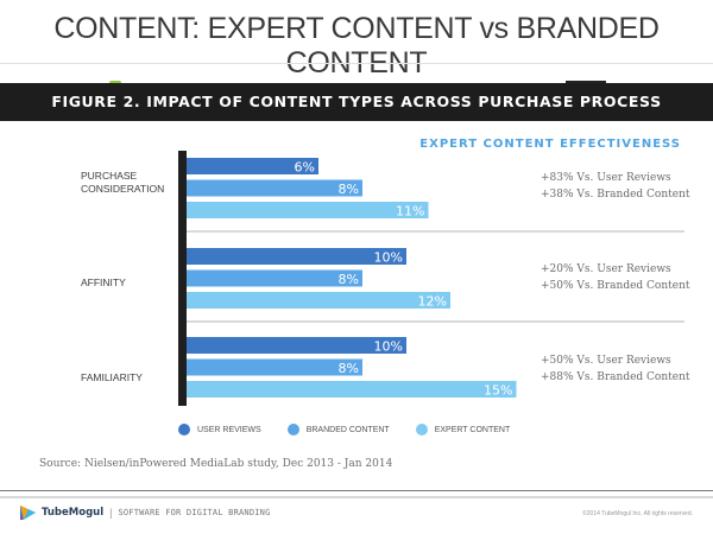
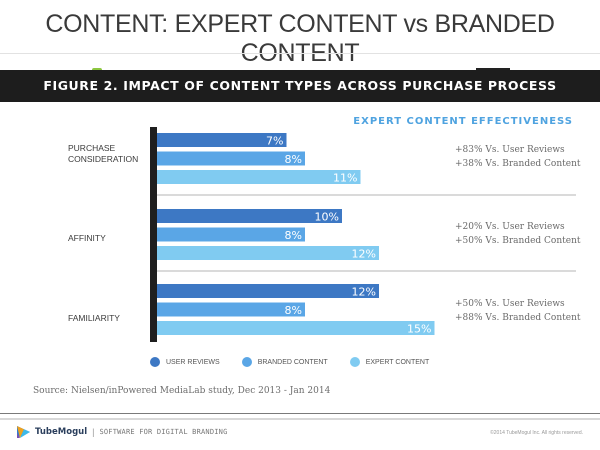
USER REVIEWS/PURCHASE CONSIDERATION: 6% -> 7%
USER REVIEWS/FAMILIARITY: 10% -> 12%
